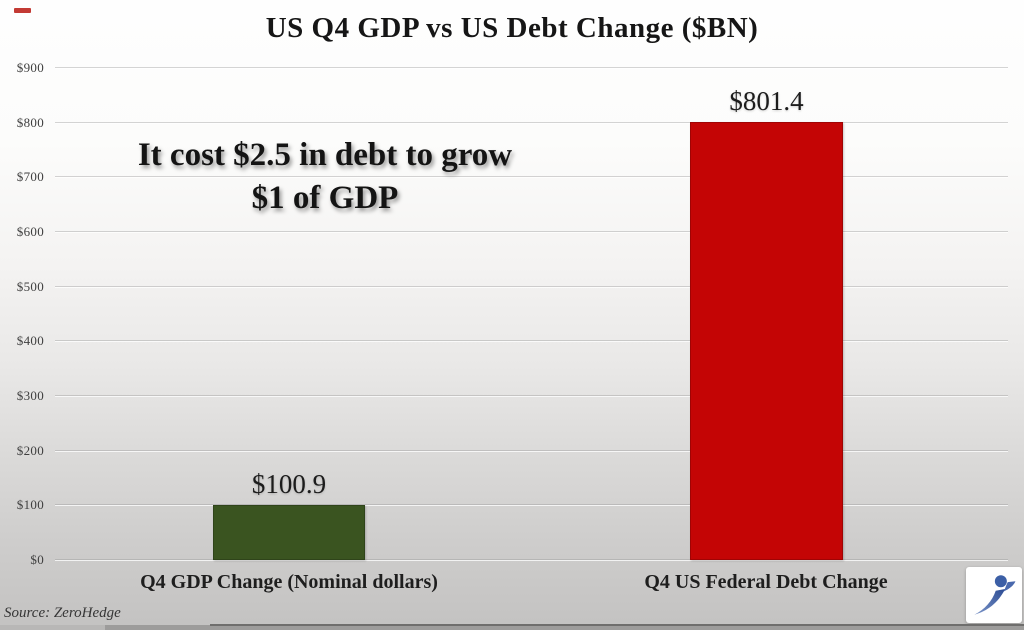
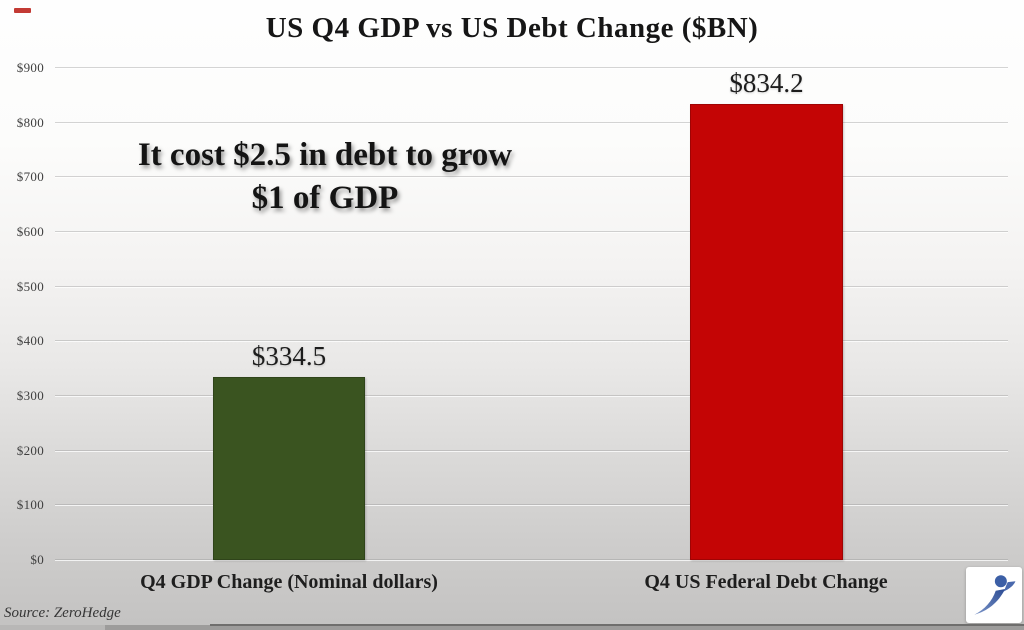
Q4 GDP Change (Nominal dollars): $100.9 -> $334.5
Q4 US Federal Debt Change: $801.4 -> $834.2
